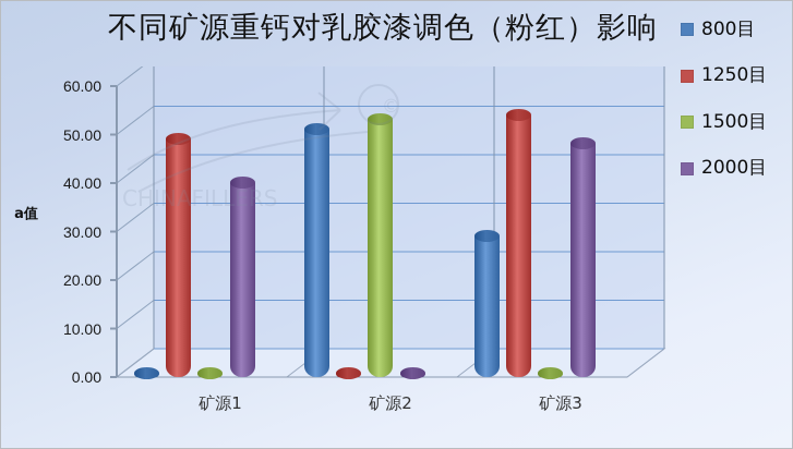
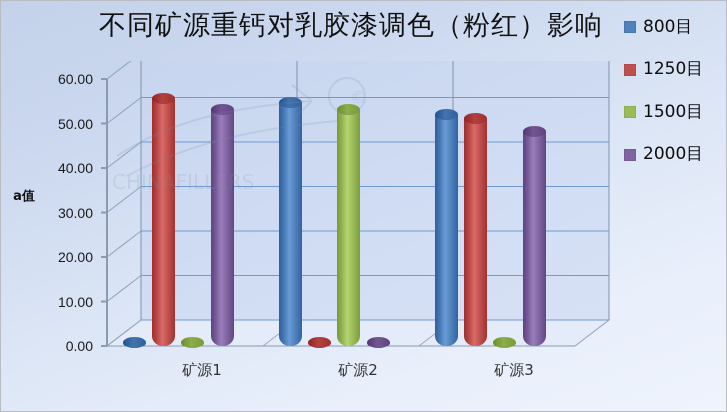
1250目/矿源1: 49 -> 56
2000目/矿源1: 40 -> 53
800目/矿源2: 51 -> 54
800目/矿源3: 29 -> 52
1250目/矿源3: 54 -> 51
